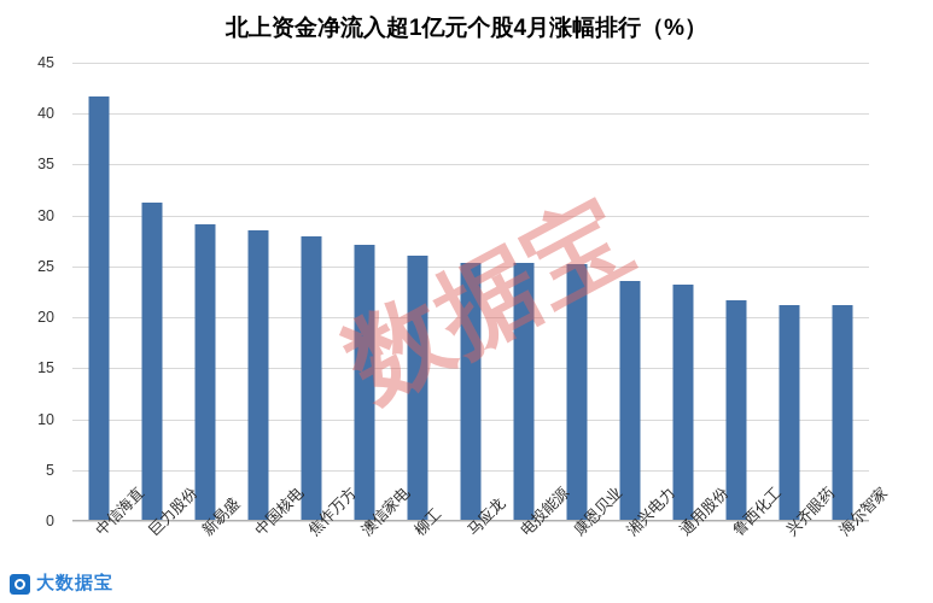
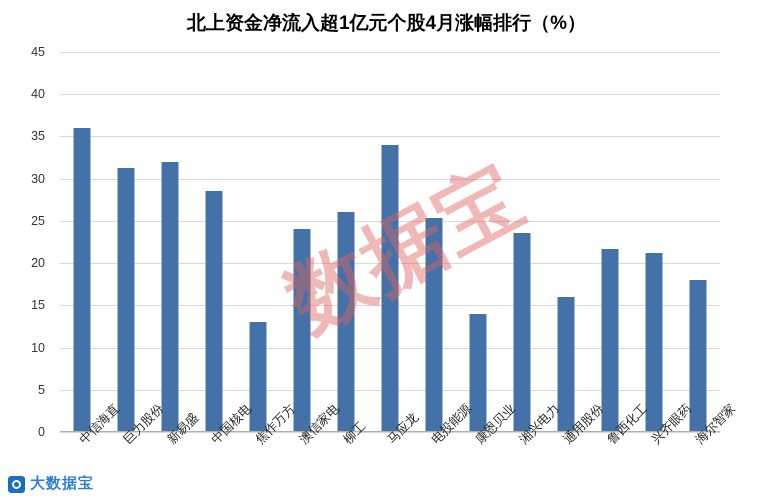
中信海直: 42 -> 36
新易盛: 29 -> 32
焦作万方: 28 -> 13
澳信家电: 27 -> 24
马应龙: 25 -> 34
康恩贝业: 25 -> 14
通用股份: 23 -> 16
海尔智家: 21 -> 18
